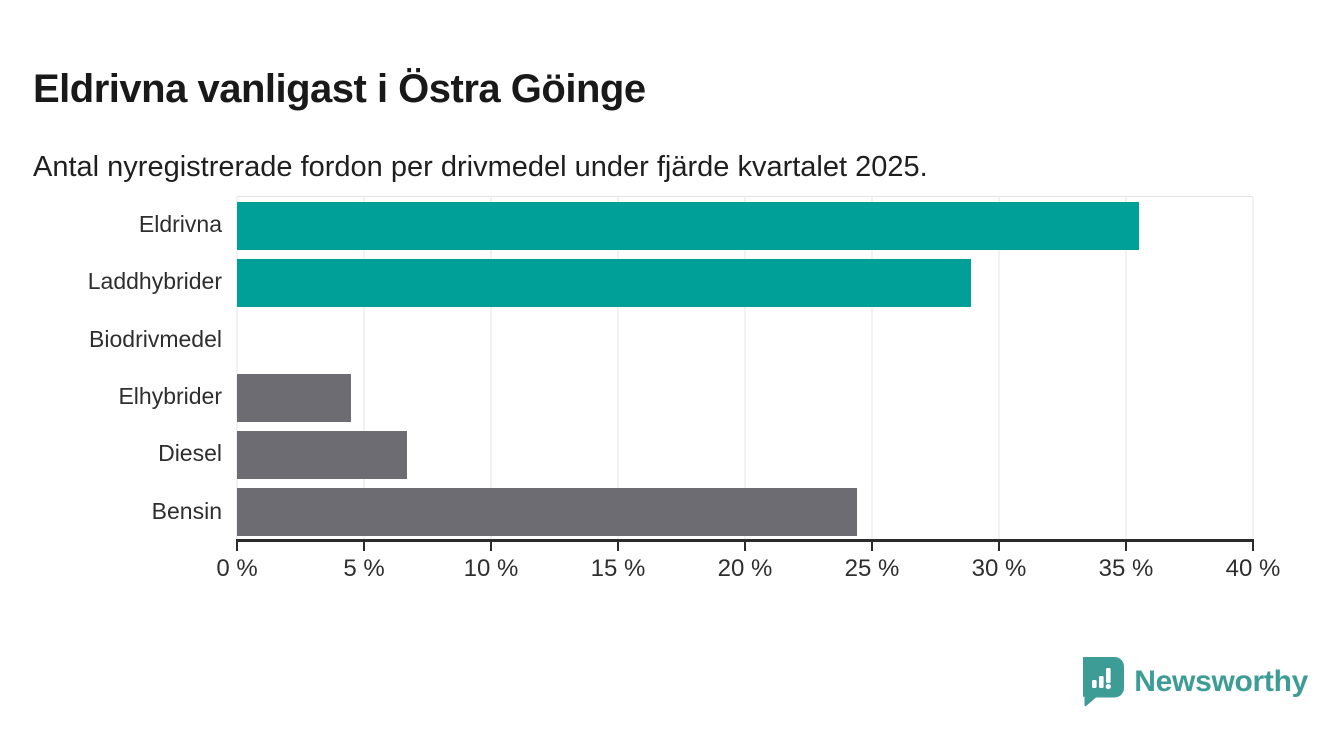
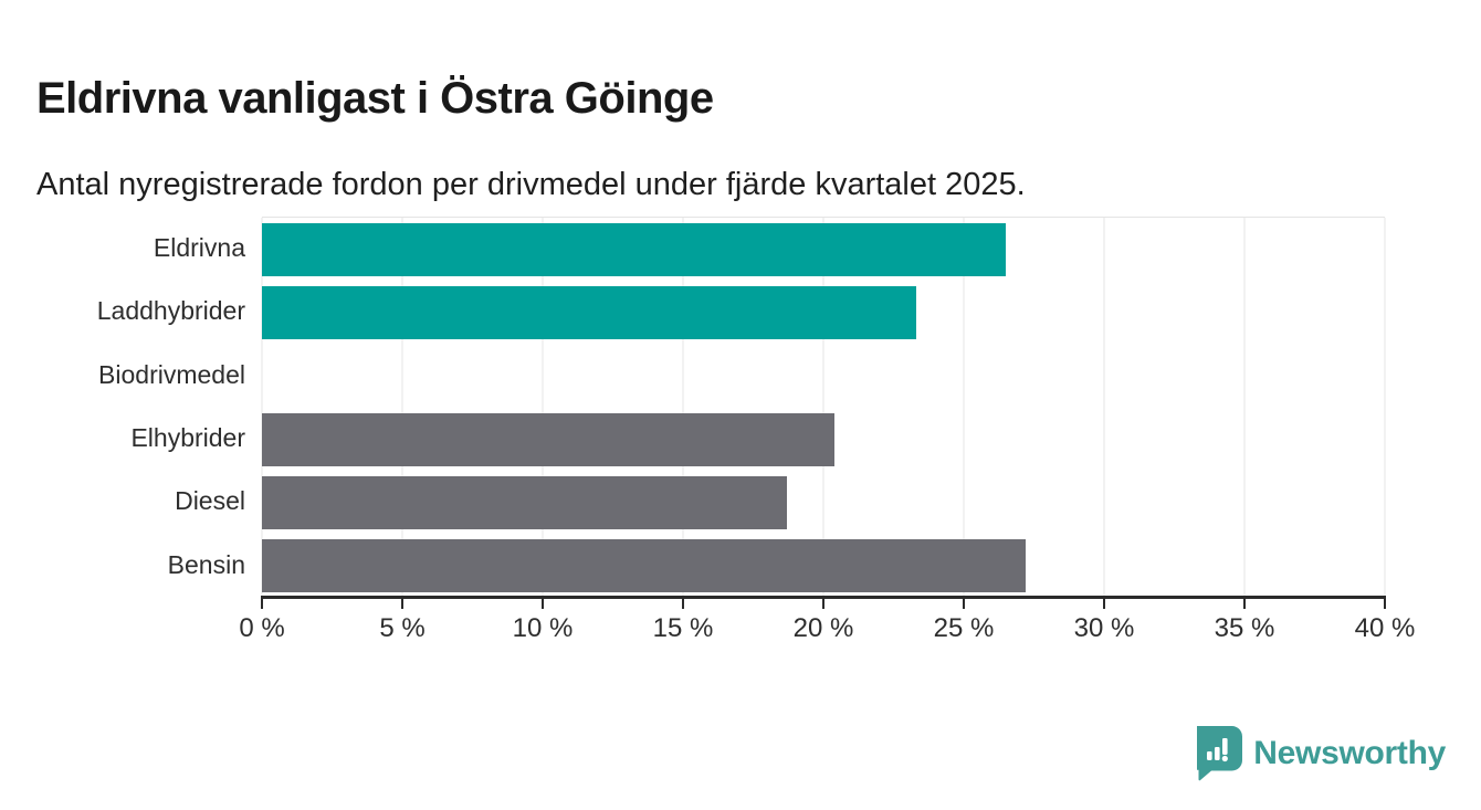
Eldrivna: 35.5% -> 26.5%
Laddhybrider: 28.9% -> 23.3%
Elhybrider: 4.5% -> 20.4%
Diesel: 6.7% -> 18.7%
Bensin: 24.4% -> 27.2%
